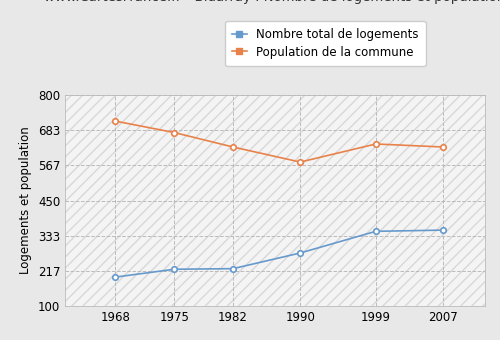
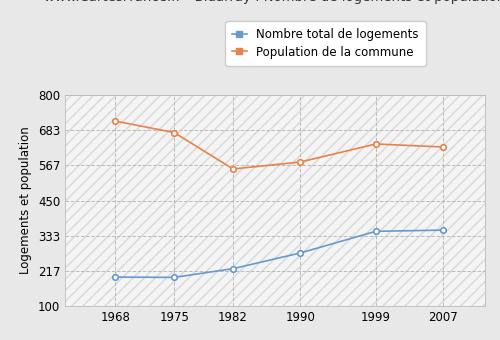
Nombre total de logements/1975: 222 -> 195
Population de la commune/1982: 628 -> 555
